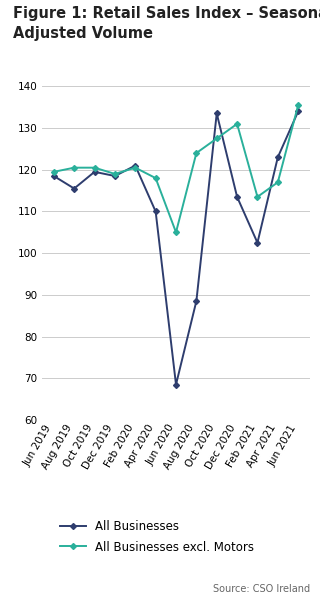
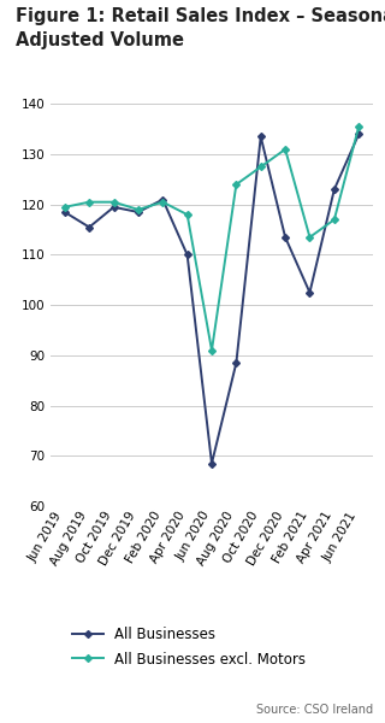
All Businesses excl. Motors/Jun 2020: 105.0 -> 91.0
